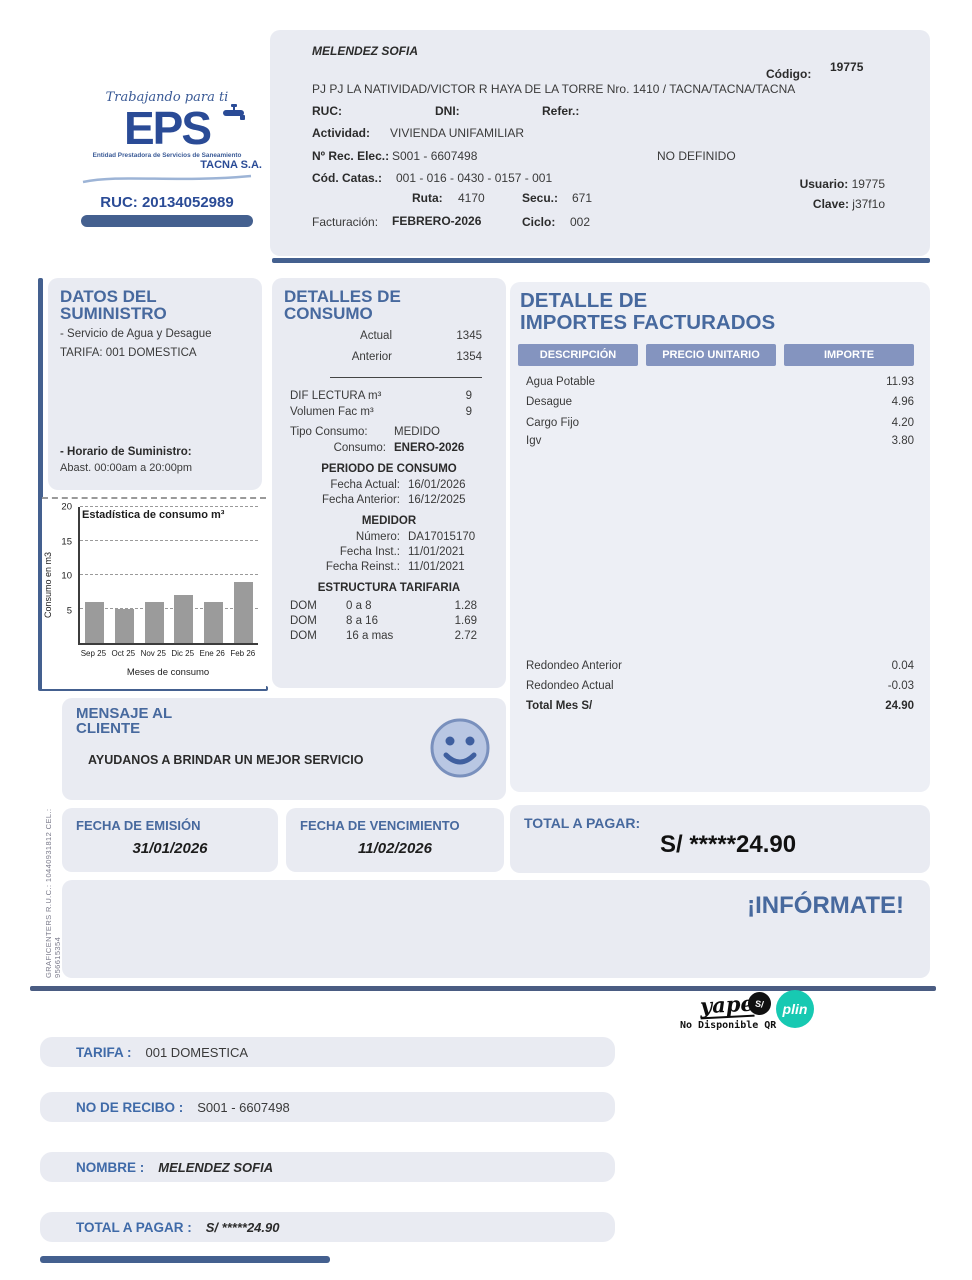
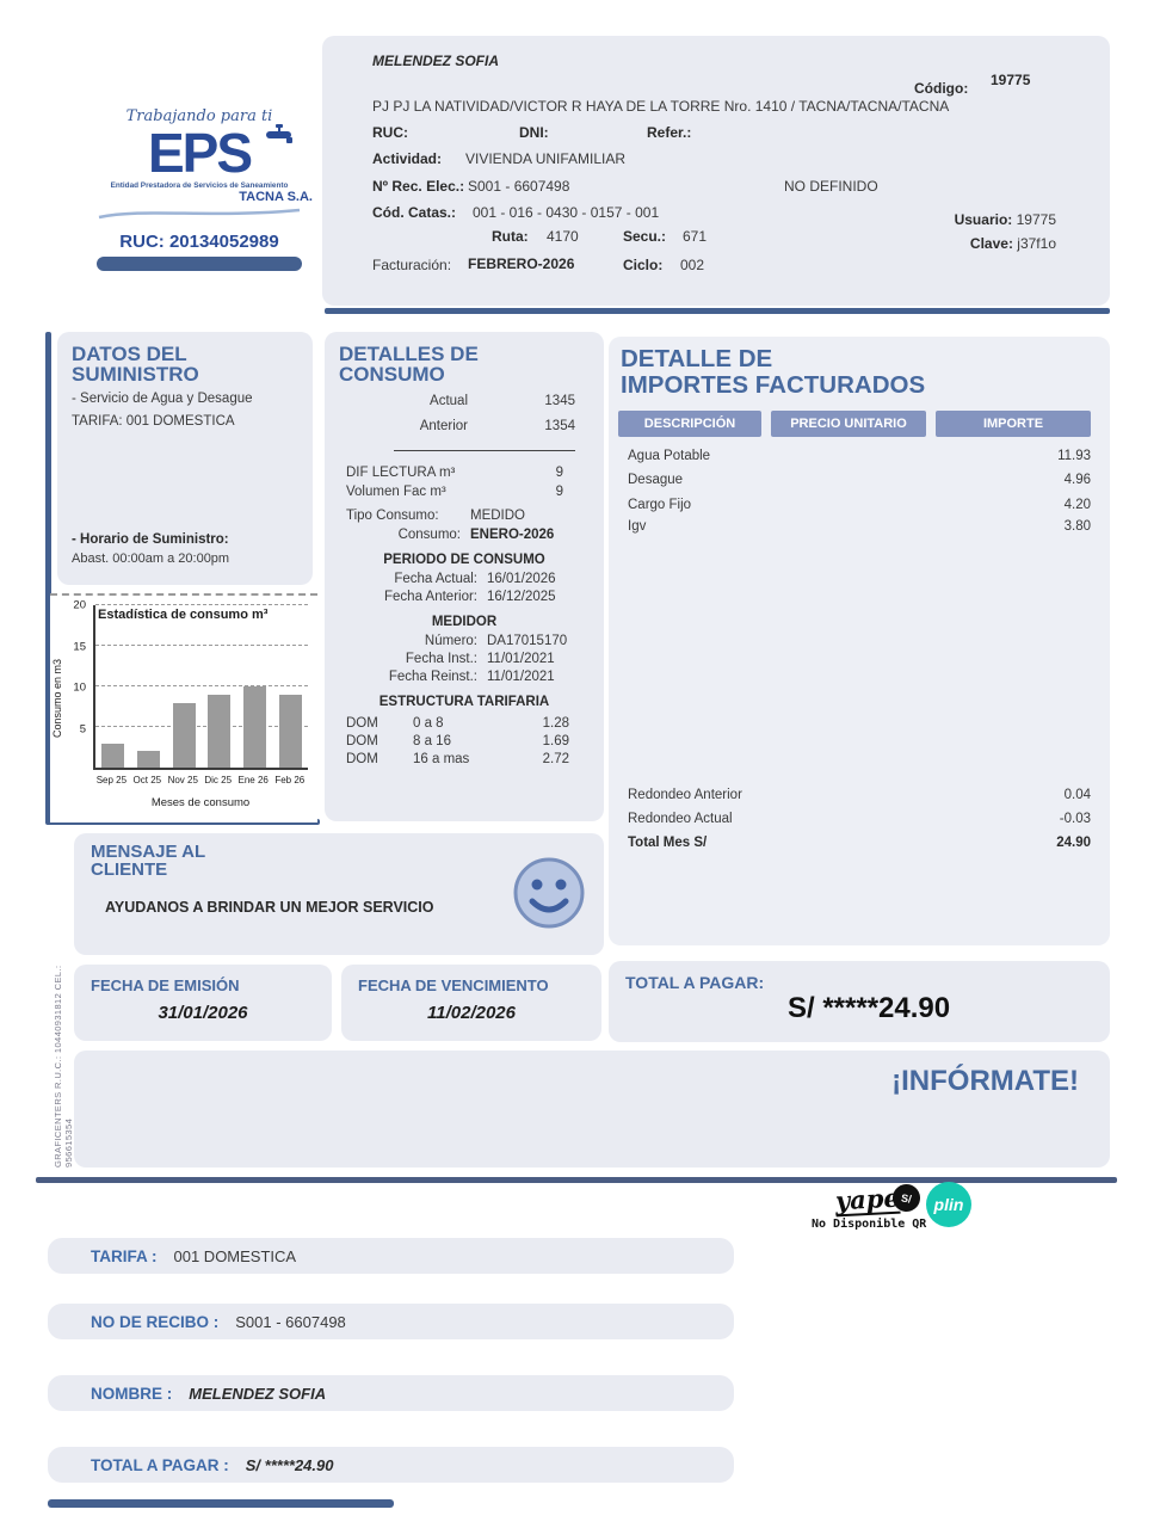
Sep 25: 6 -> 3
Oct 25: 5 -> 2
Nov 25: 6 -> 8
Dic 25: 7 -> 9
Ene 26: 6 -> 10
